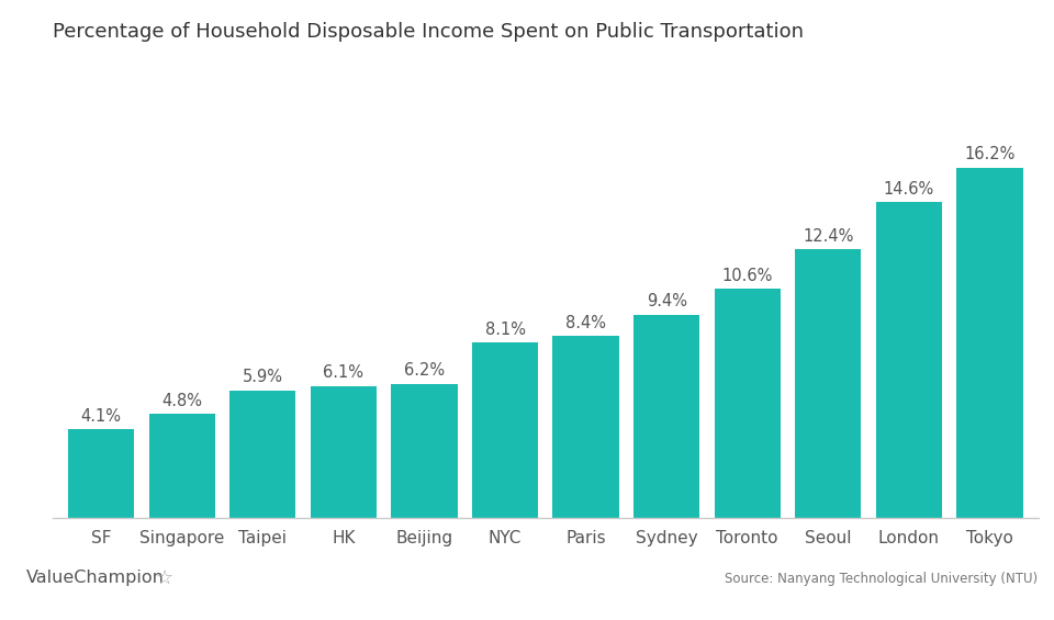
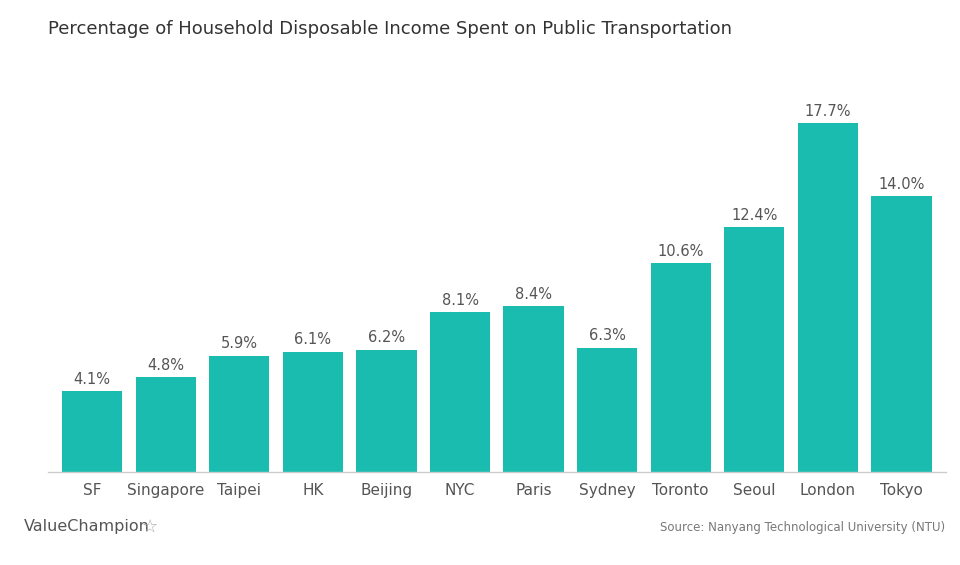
Sydney: 9.4% -> 6.3%
London: 14.6% -> 17.7%
Tokyo: 16.2% -> 14.0%
